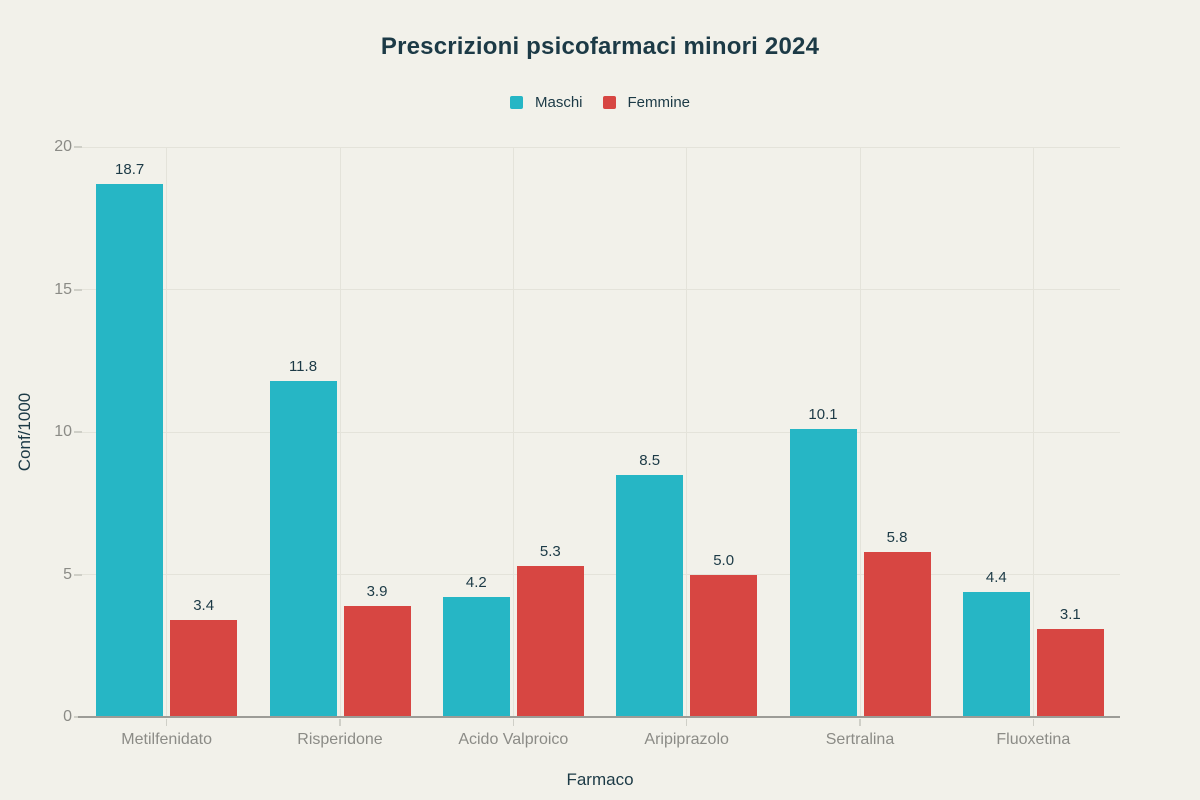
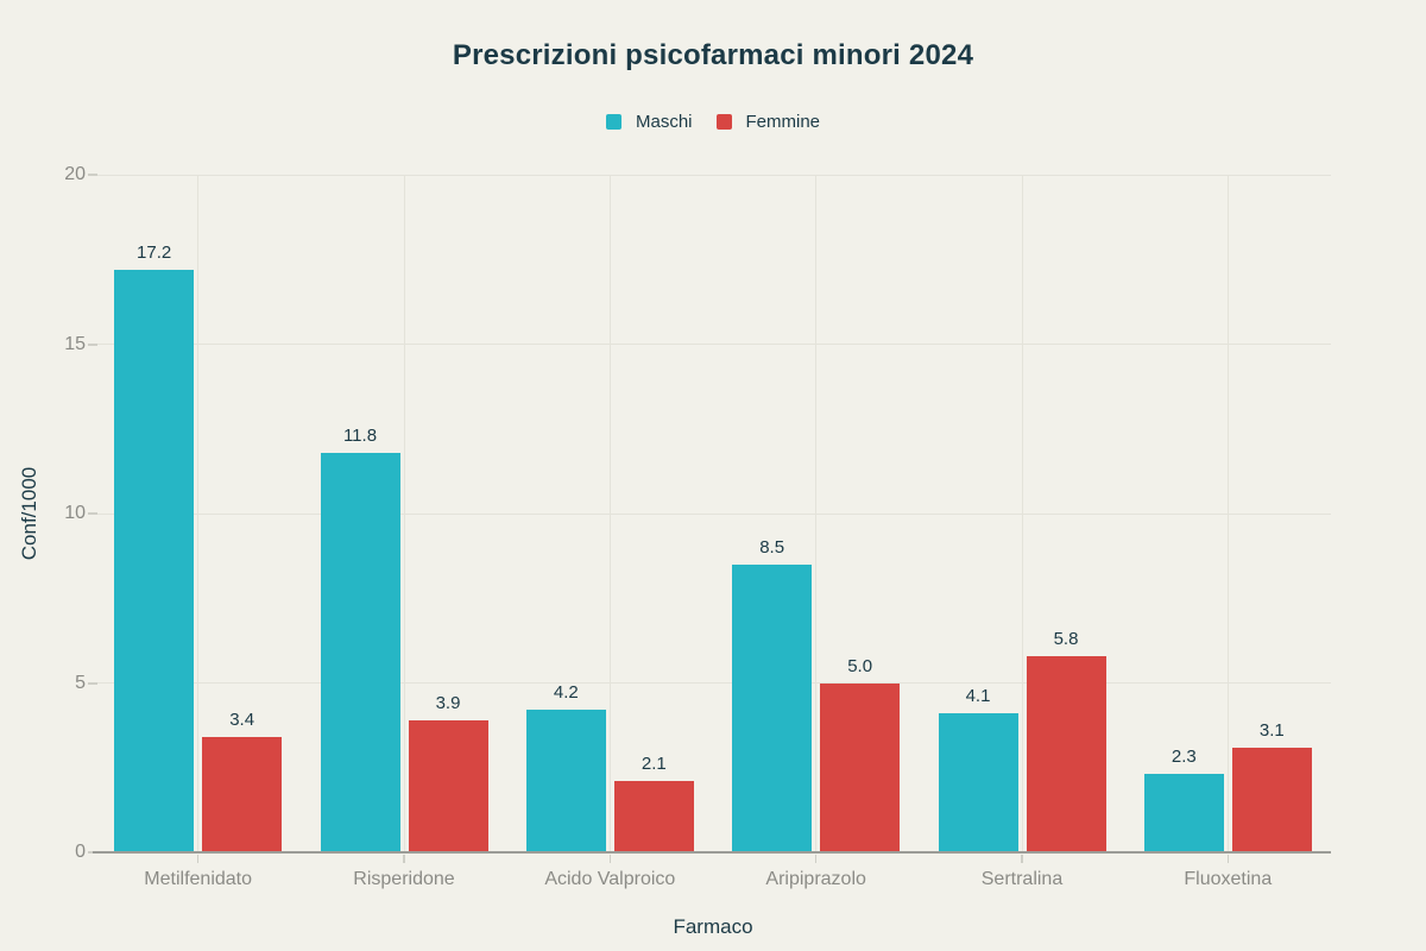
Maschi/Metilfenidato: 18.7 -> 17.2
Femmine/Acido Valproico: 5.3 -> 2.1
Maschi/Sertralina: 10.1 -> 4.1
Maschi/Fluoxetina: 4.4 -> 2.3
